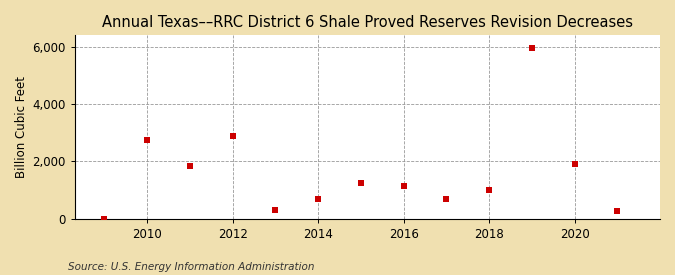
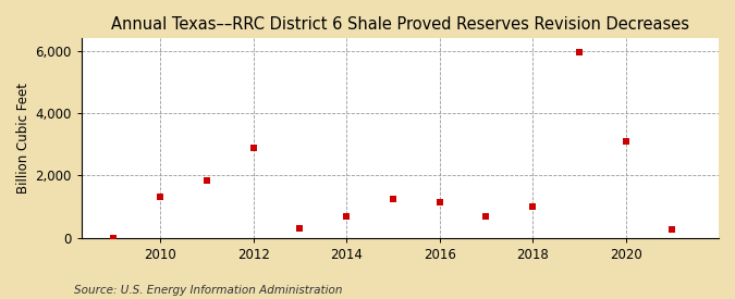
2010: 2,750 -> 1,300
2020: 1,900 -> 3,100
